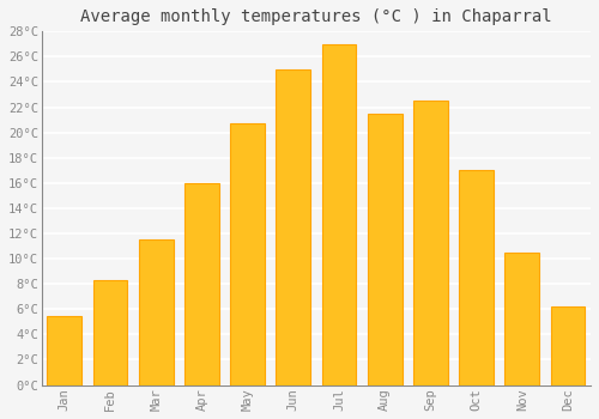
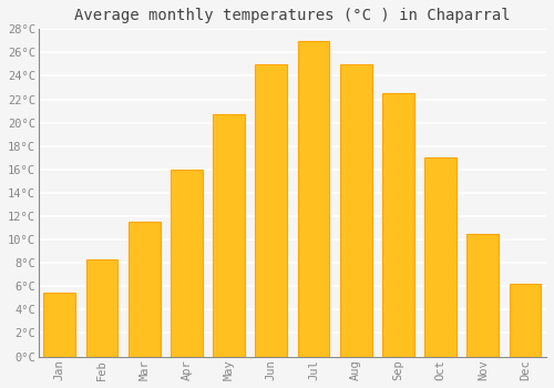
Aug: 21.5°C -> 25.0°C
